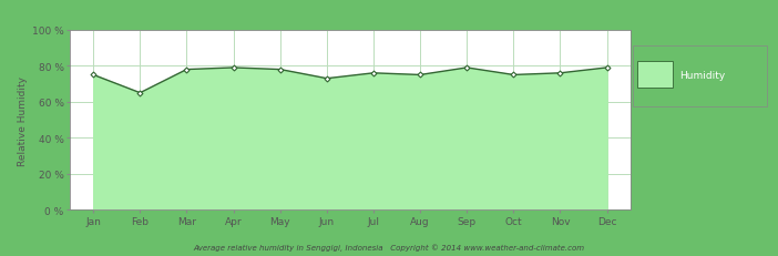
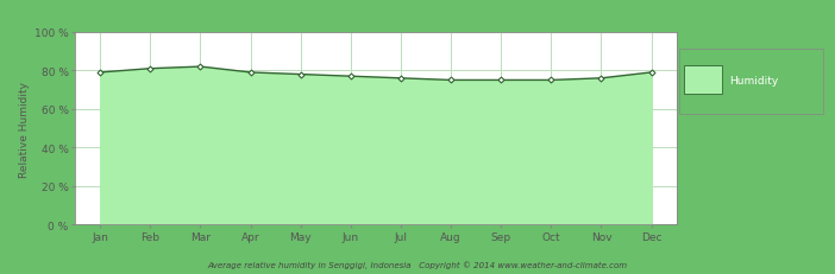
Jan: 75 % -> 79 %
Feb: 65 % -> 81 %
Mar: 78 % -> 82 %
Jun: 73 % -> 77 %
Sep: 79 % -> 75 %
